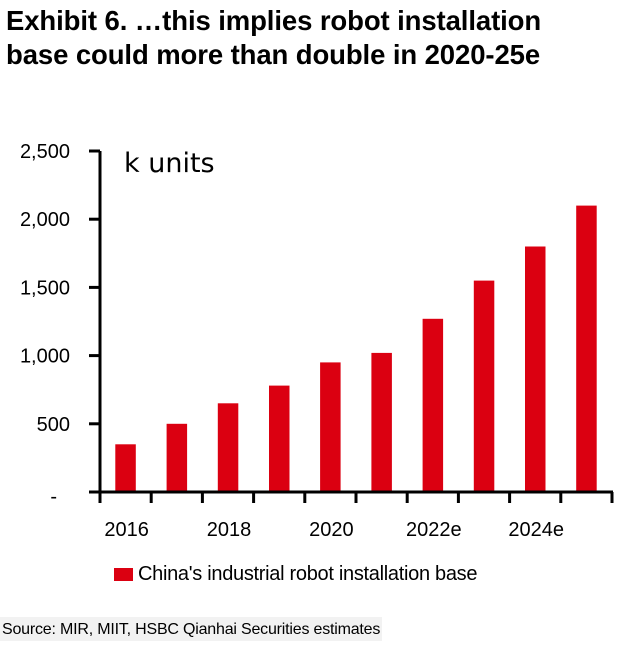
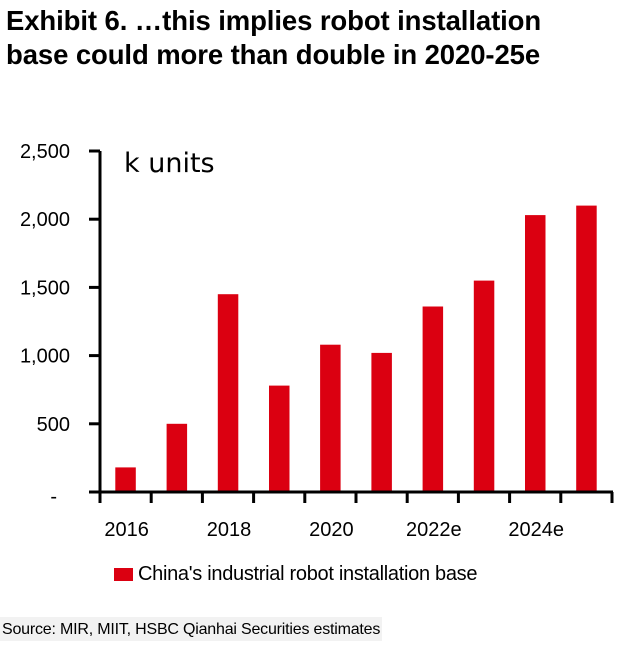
2016: 350 -> 180
2018: 650 -> 1450
2020: 950 -> 1080
2022e: 1270 -> 1360
2024e: 1800 -> 2030
